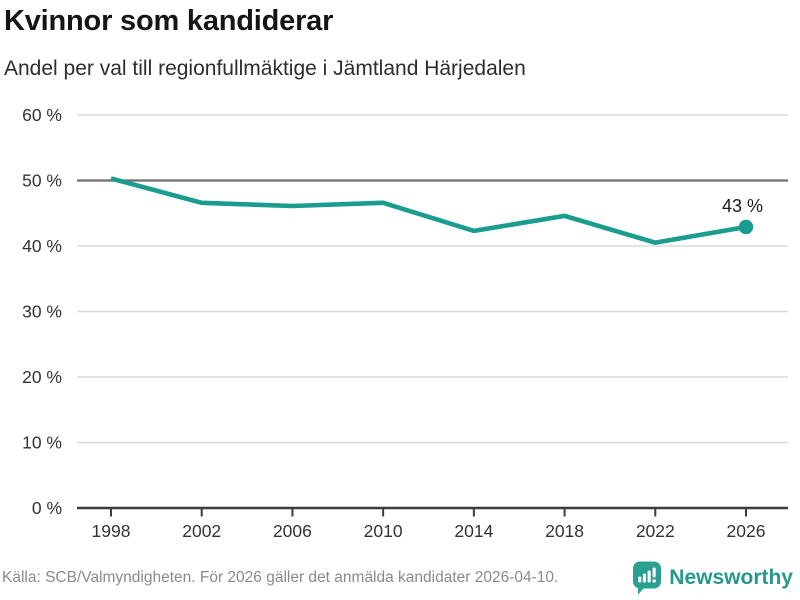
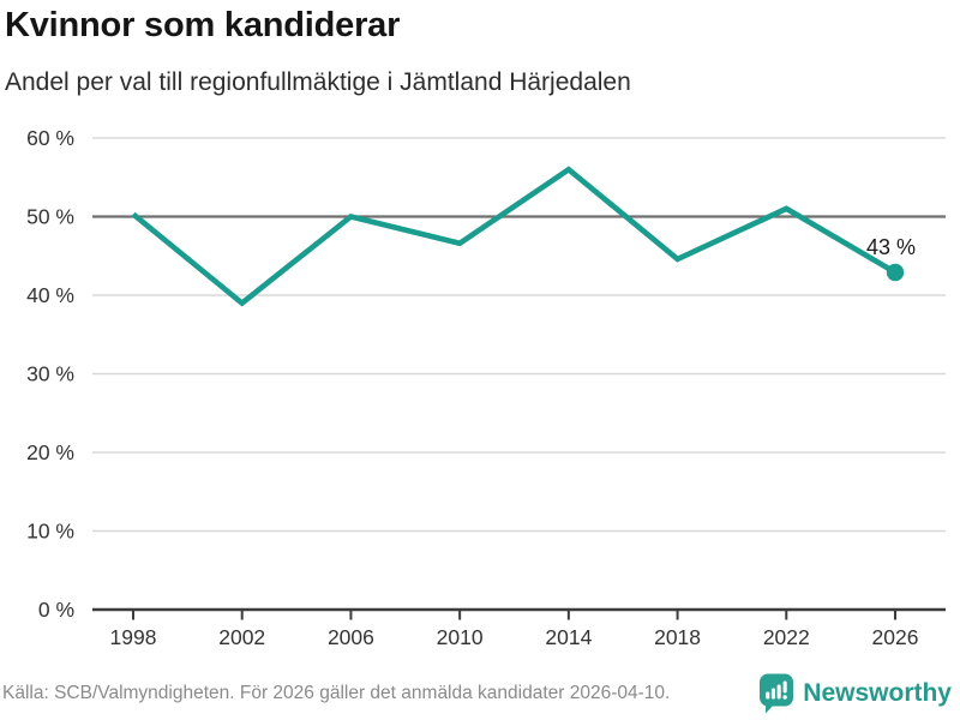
2002: 47% -> 39%
2006: 46% -> 50%
2014: 42% -> 56%
2022: 40% -> 51%
